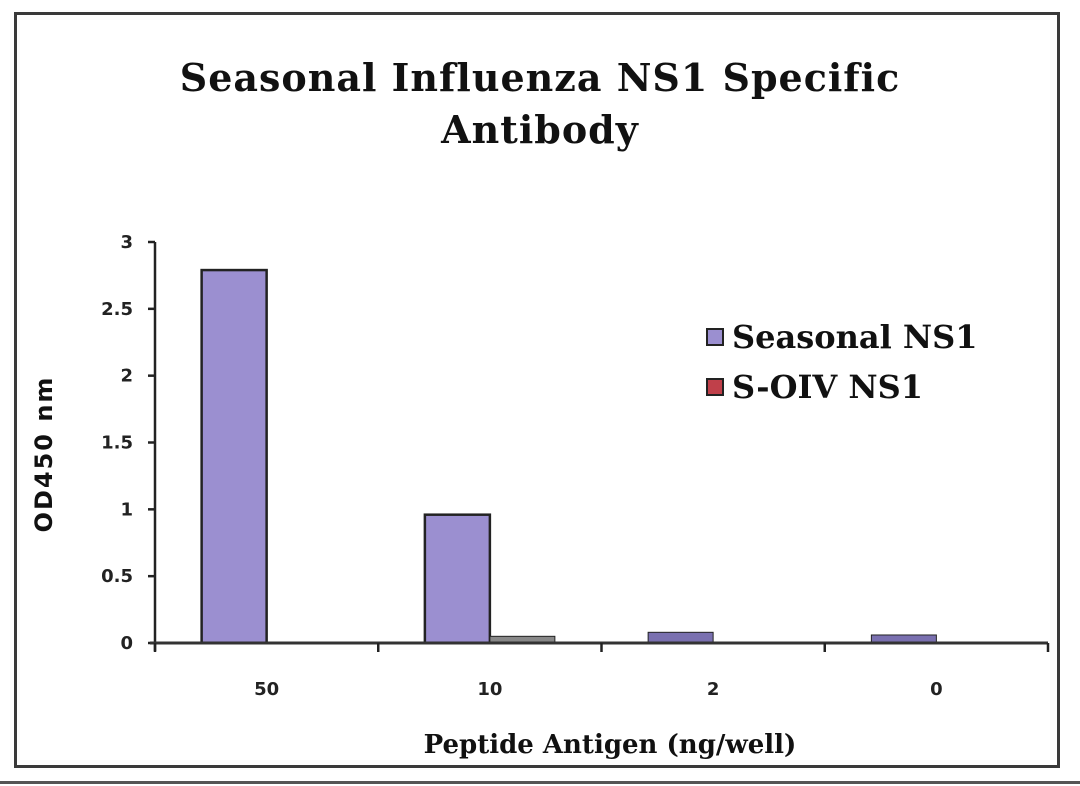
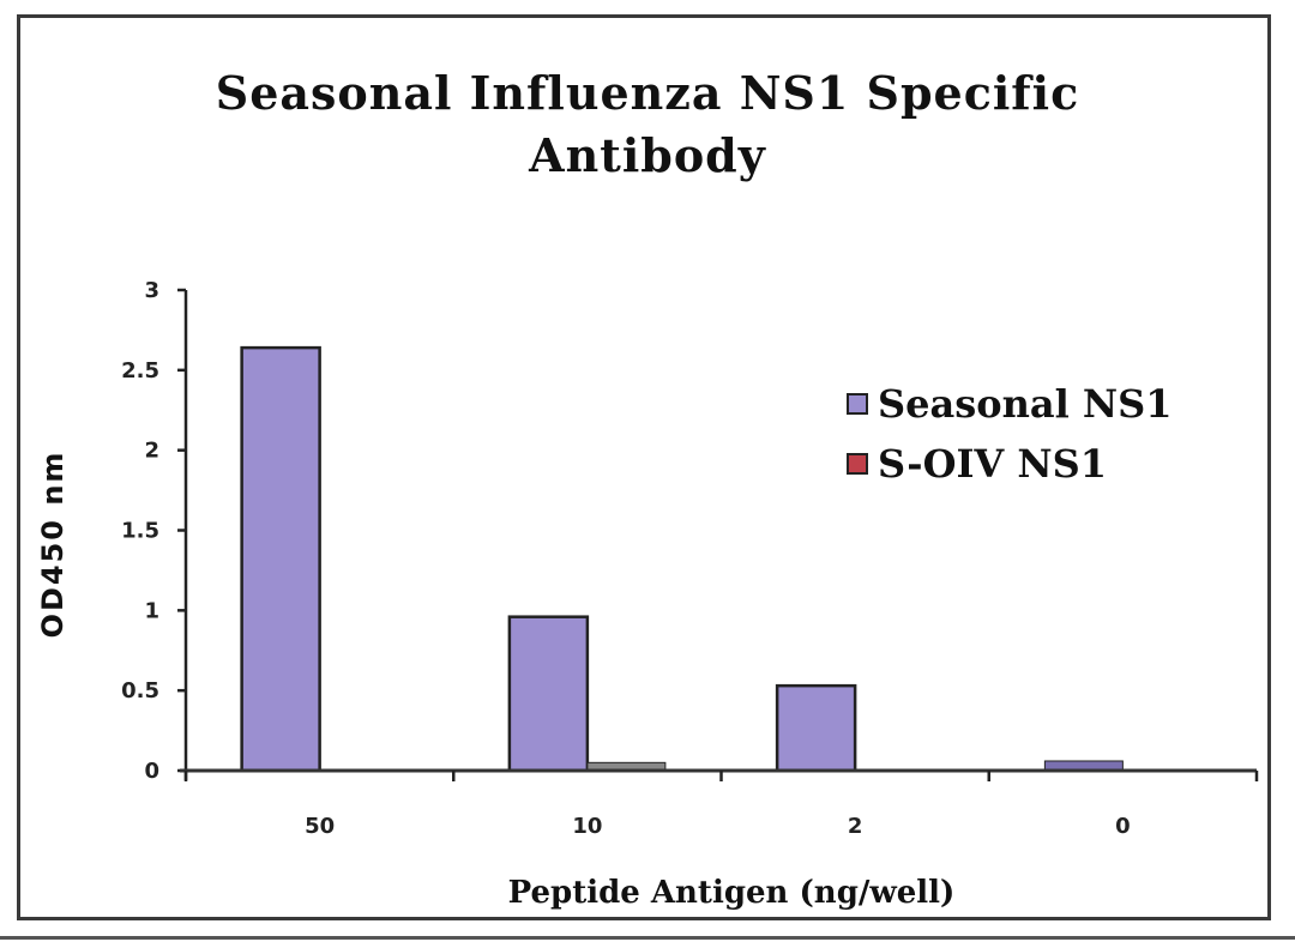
Seasonal NS1/50: 2.79 -> 2.64
Seasonal NS1/2: 0.08 -> 0.53
